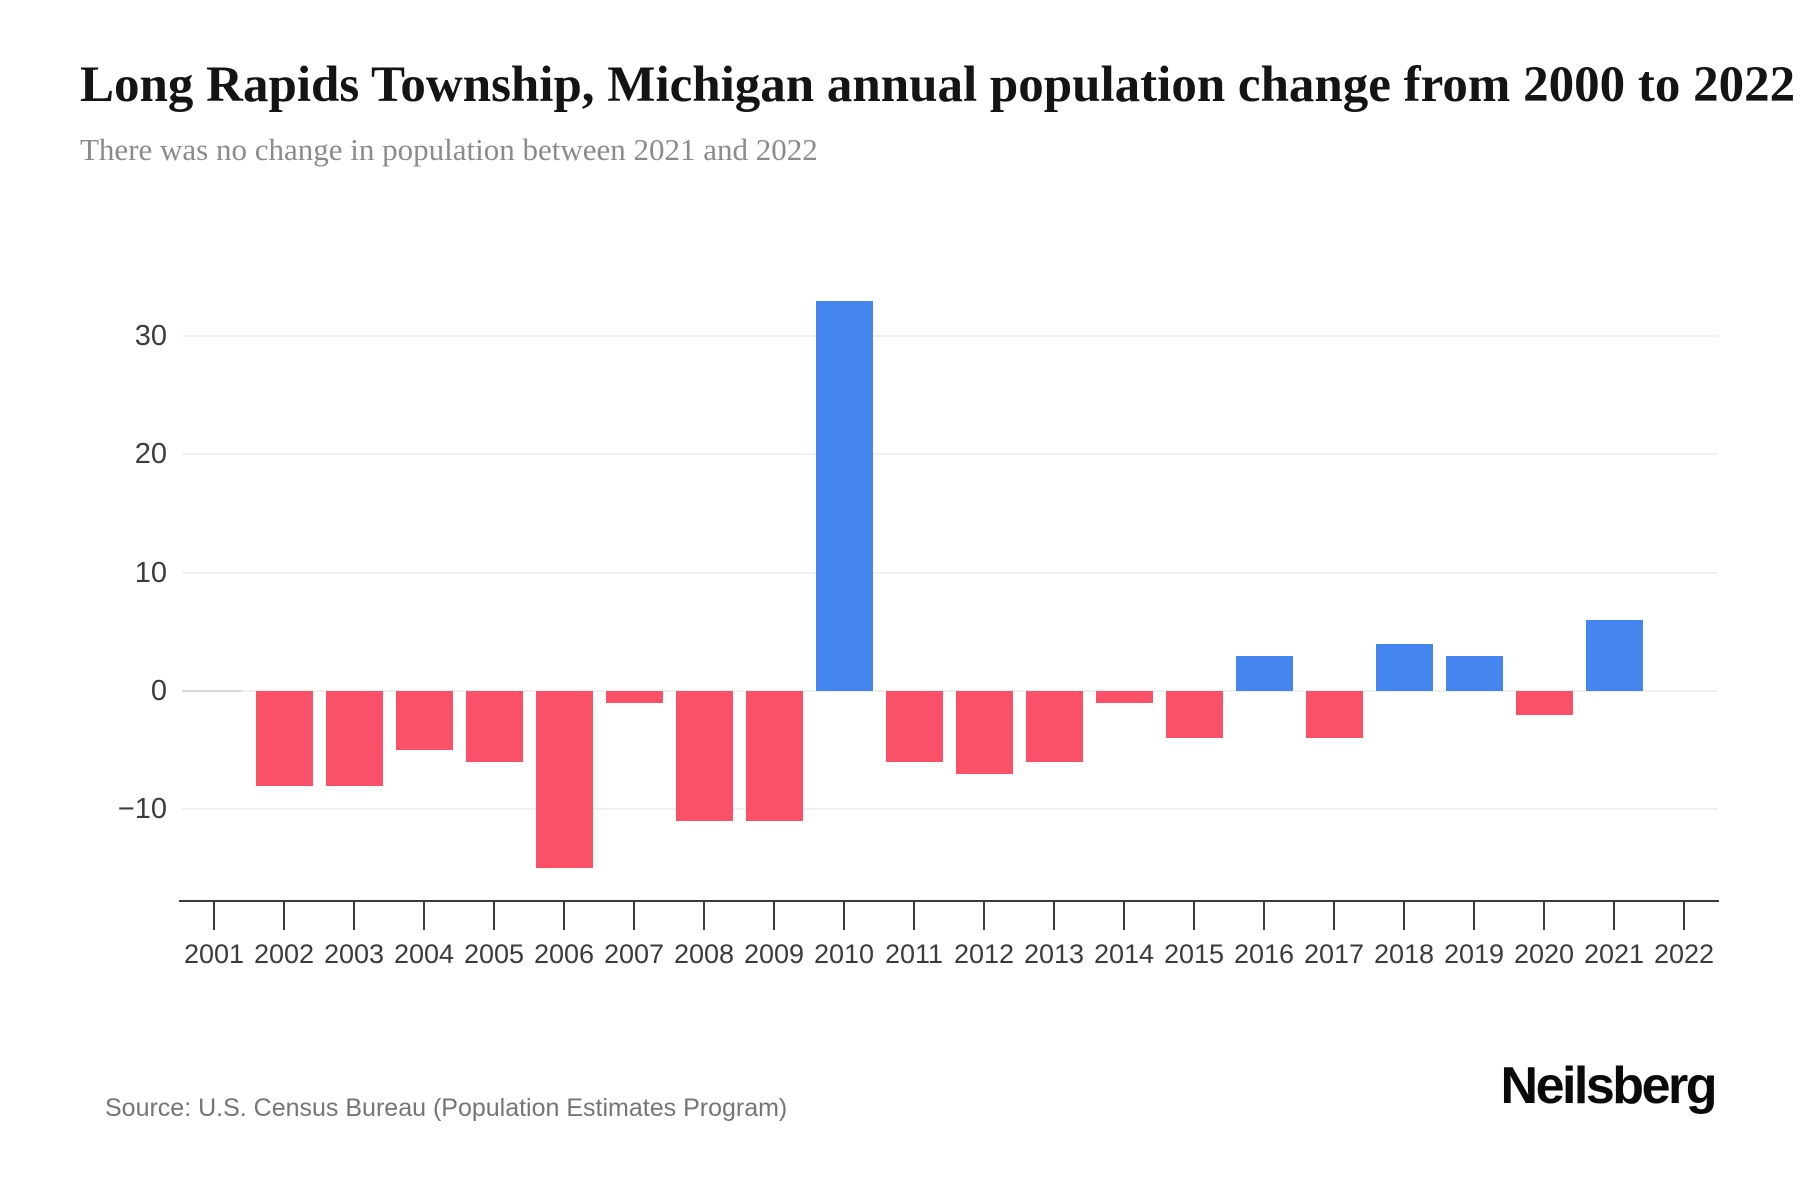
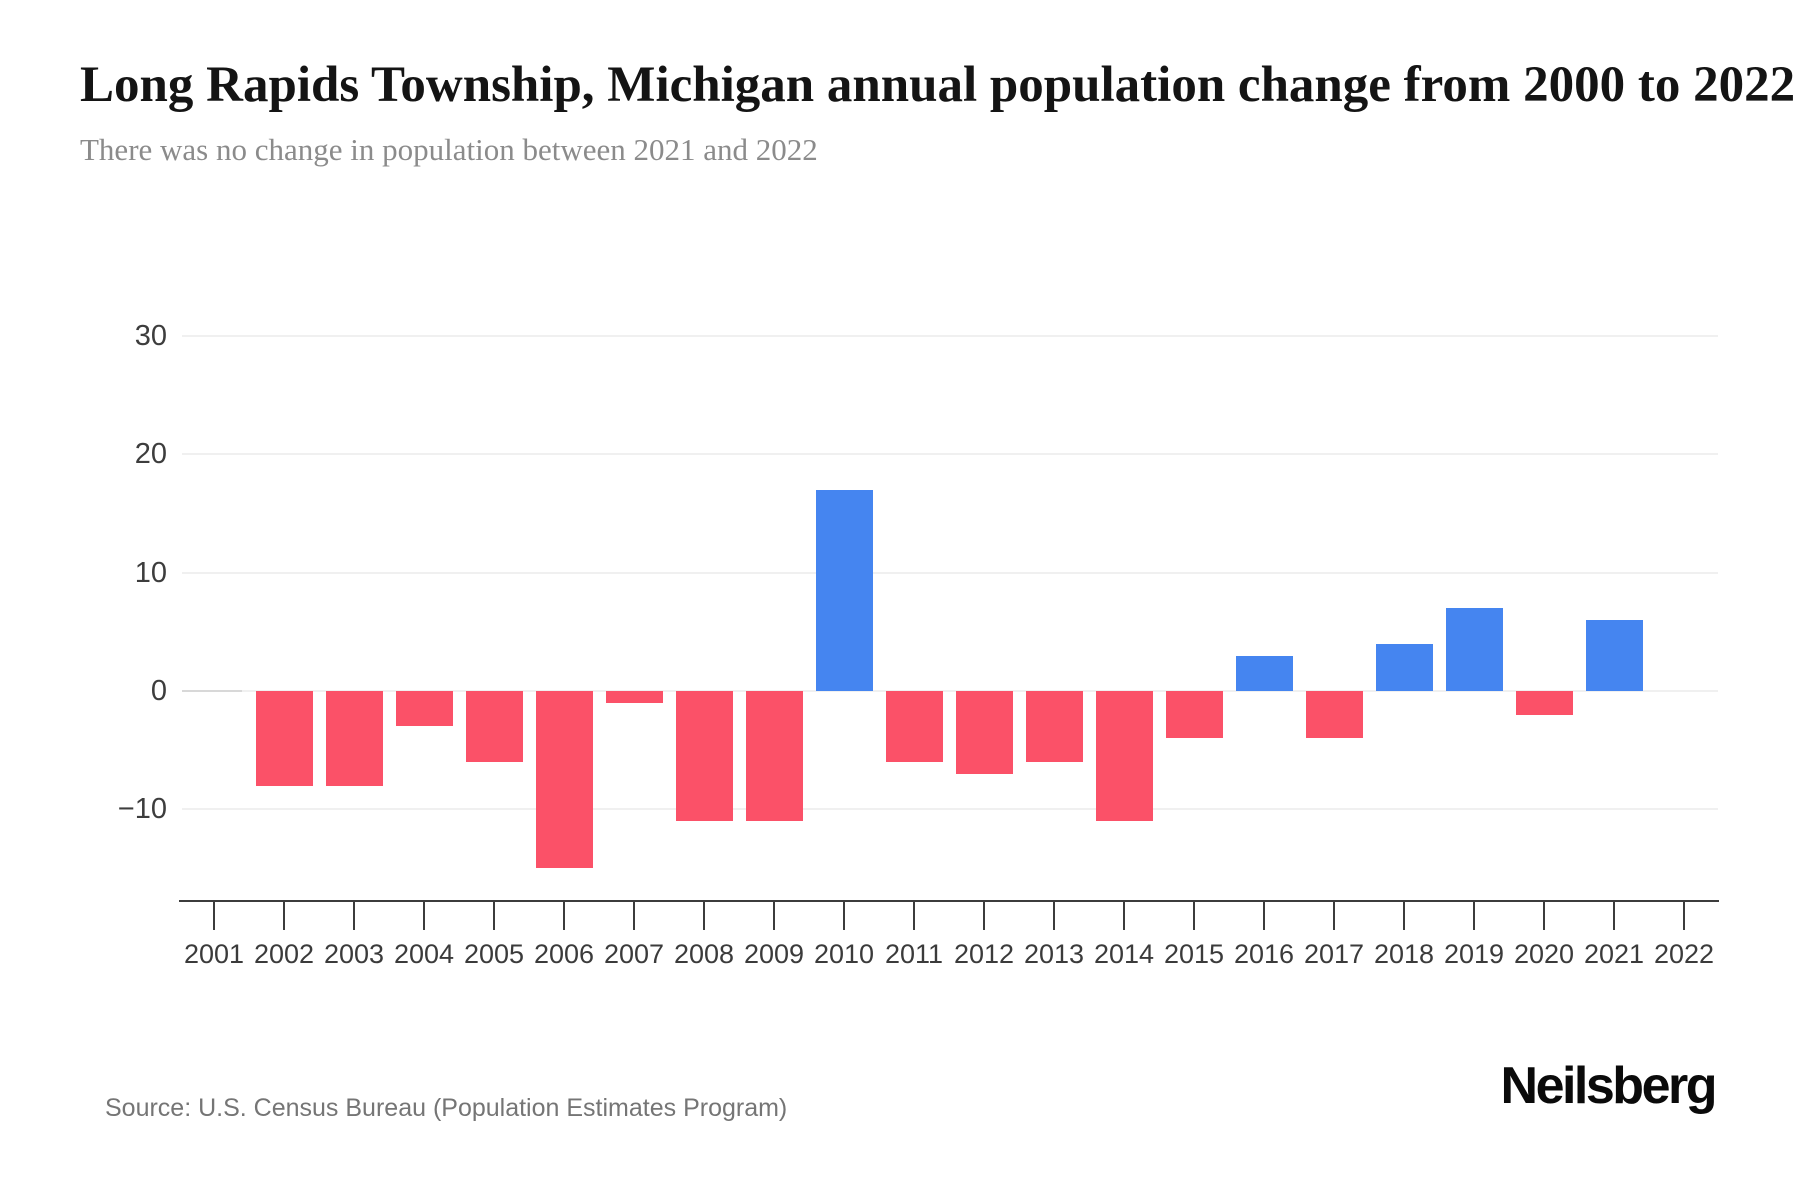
2004: -5 -> -3
2010: 33 -> 17
2014: -1 -> -11
2019: 3 -> 7
